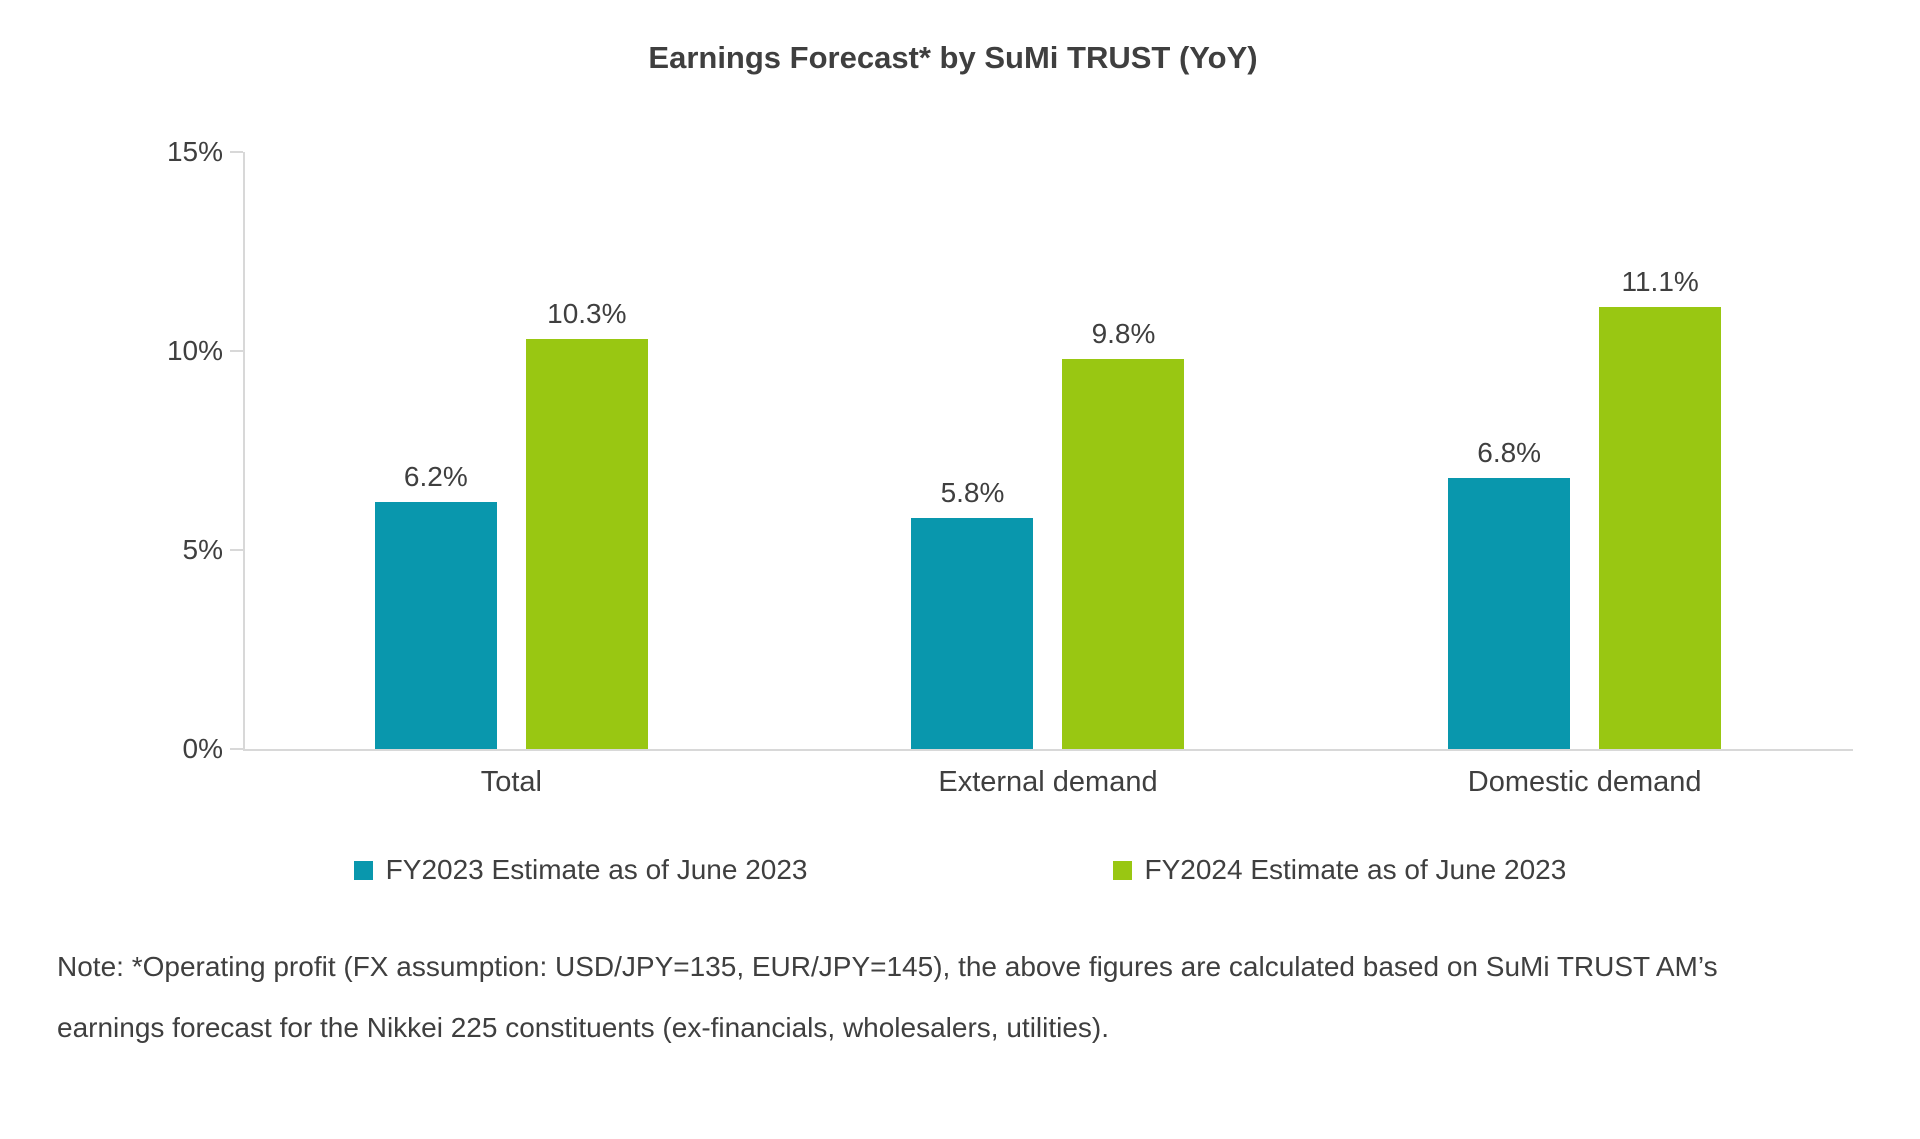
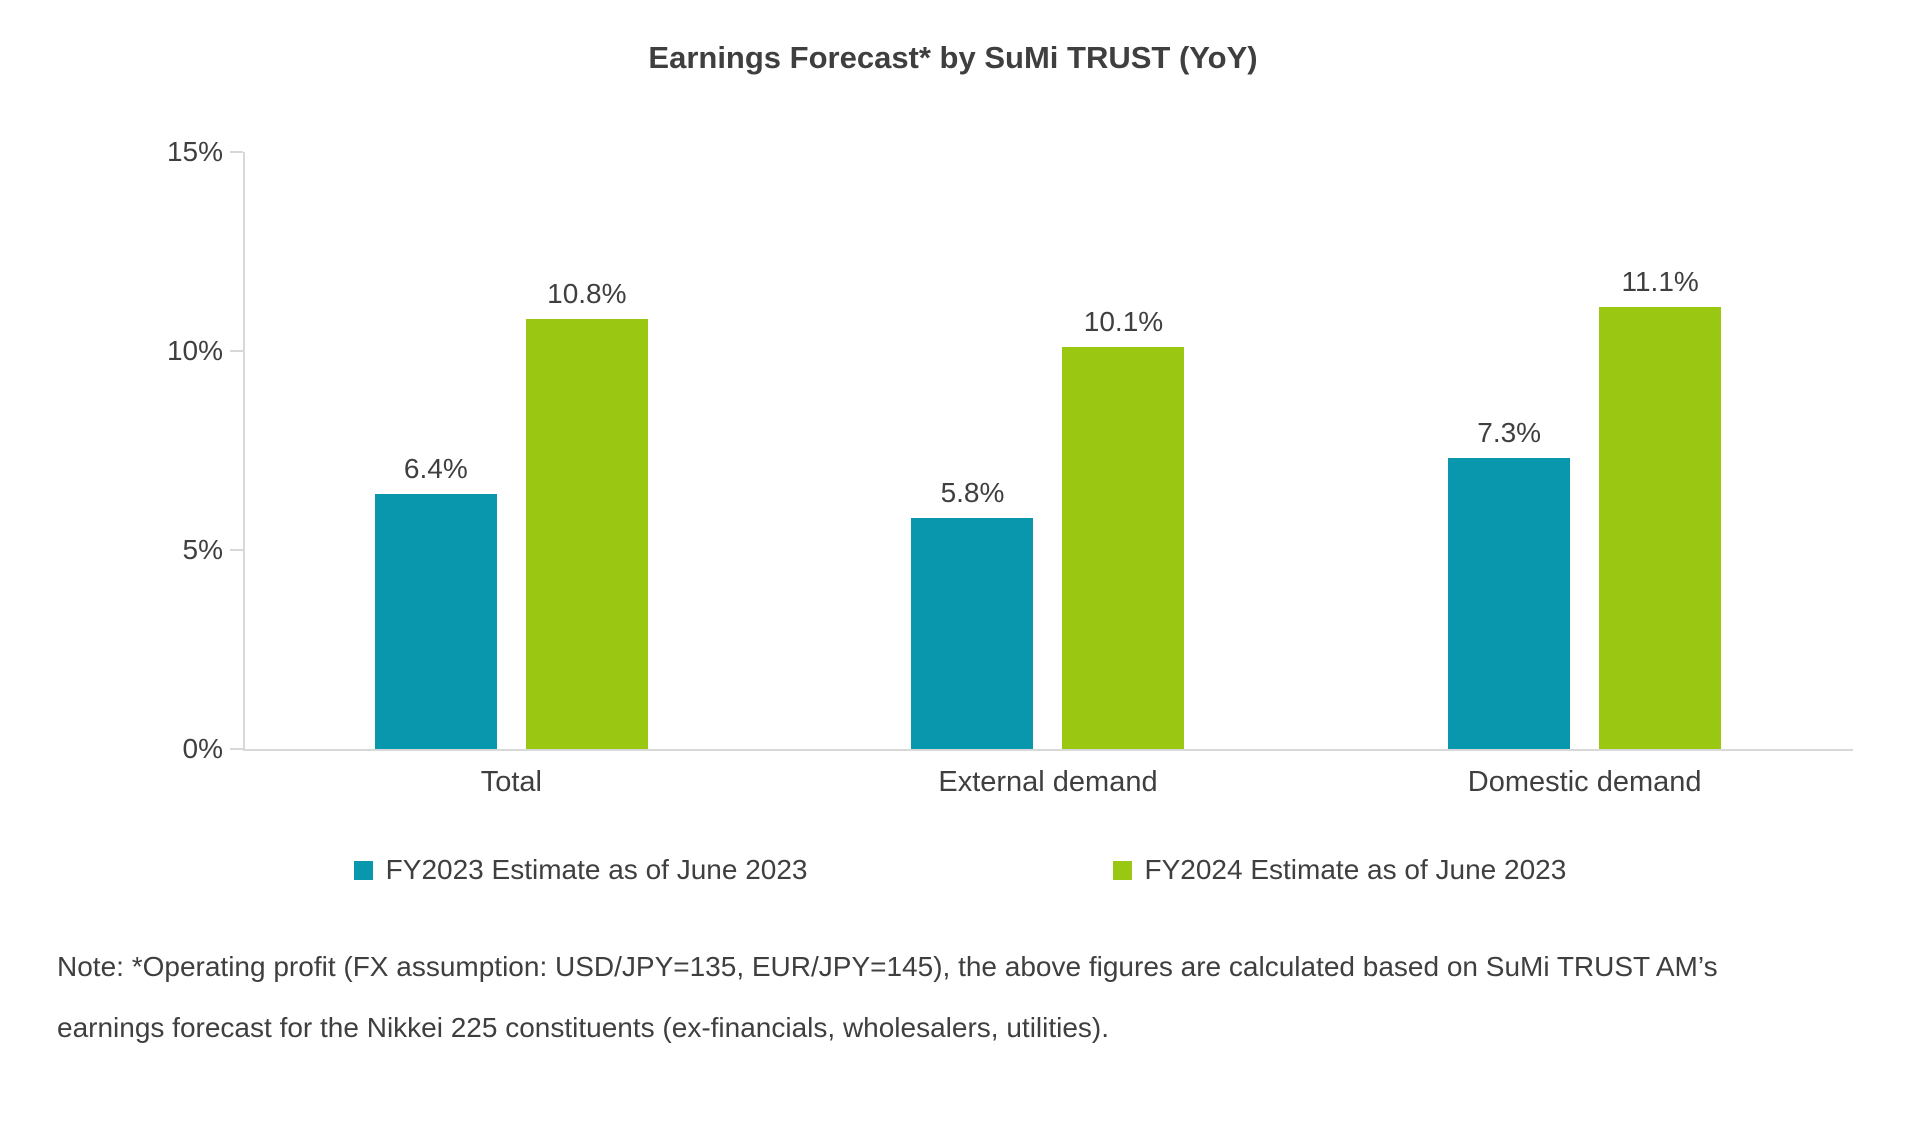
FY2023 Estimate as of June 2023/Total: 6.2% -> 6.4%
FY2024 Estimate as of June 2023/Total: 10.3% -> 10.8%
FY2024 Estimate as of June 2023/External demand: 9.8% -> 10.1%
FY2023 Estimate as of June 2023/Domestic demand: 6.8% -> 7.3%
